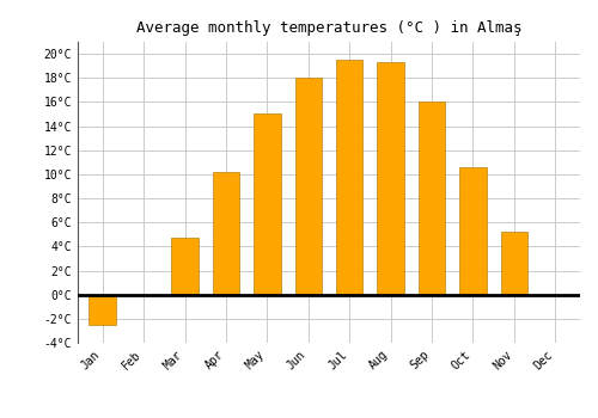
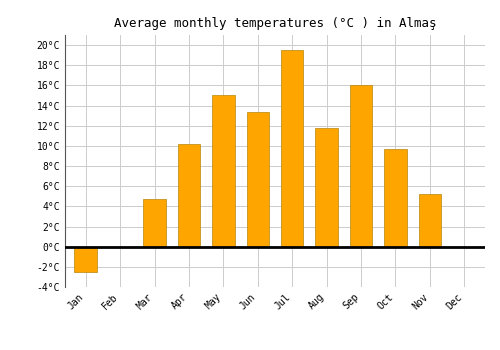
Jun: 18.0°C -> 13.4°C
Aug: 19.3°C -> 11.8°C
Oct: 10.6°C -> 9.7°C
